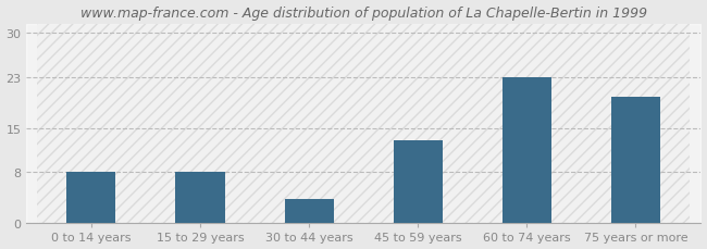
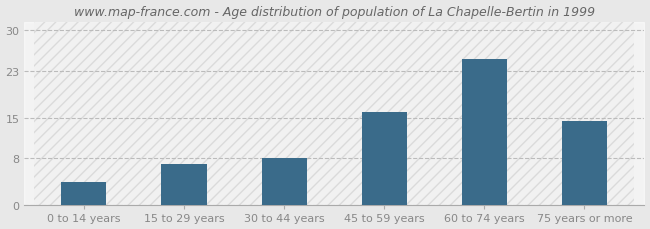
0 to 14 years: 8.0 -> 4.0
15 to 29 years: 8.0 -> 7.0
30 to 44 years: 3.8 -> 8.1
45 to 59 years: 13.0 -> 16.0
60 to 74 years: 23.0 -> 25.0
75 years or more: 20.0 -> 14.5
